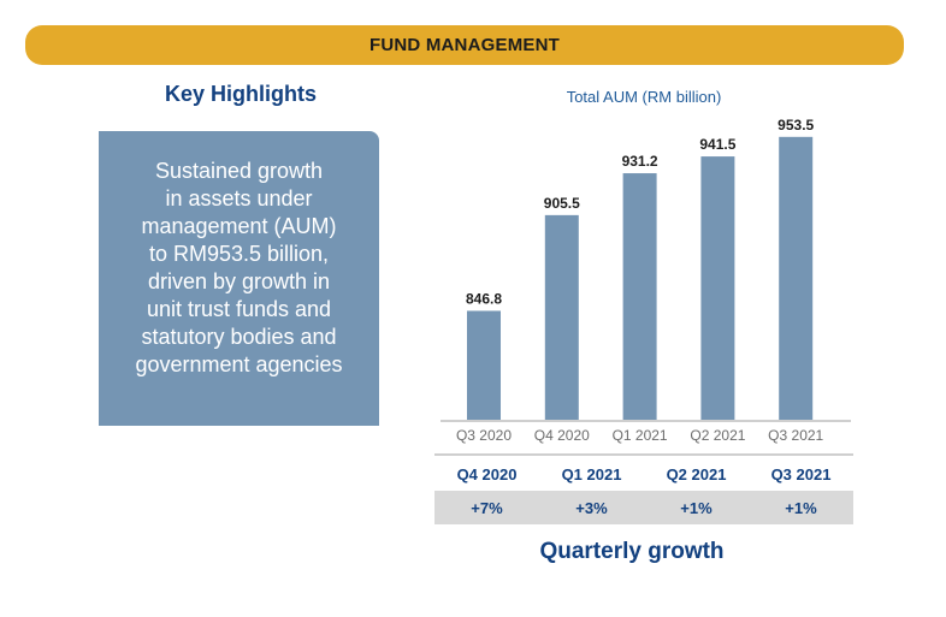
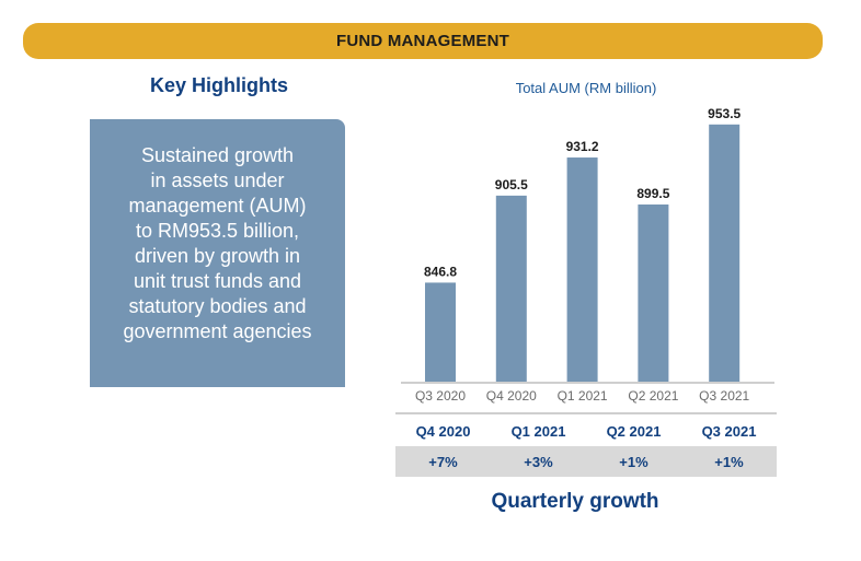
Q2 2021: 941.5 -> 899.5
